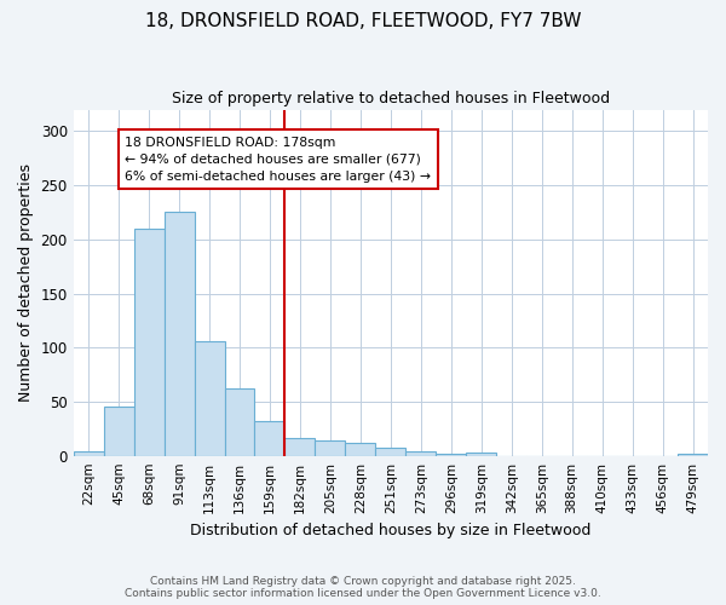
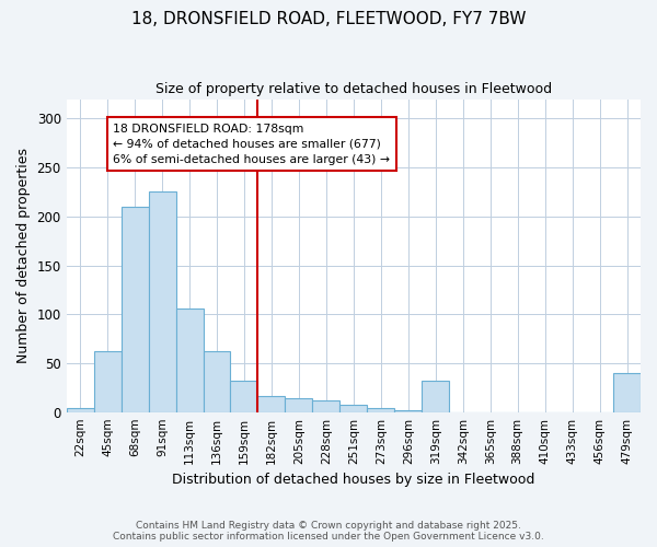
45sqm: 46 -> 62
319sqm: 3 -> 32
479sqm: 2 -> 40
